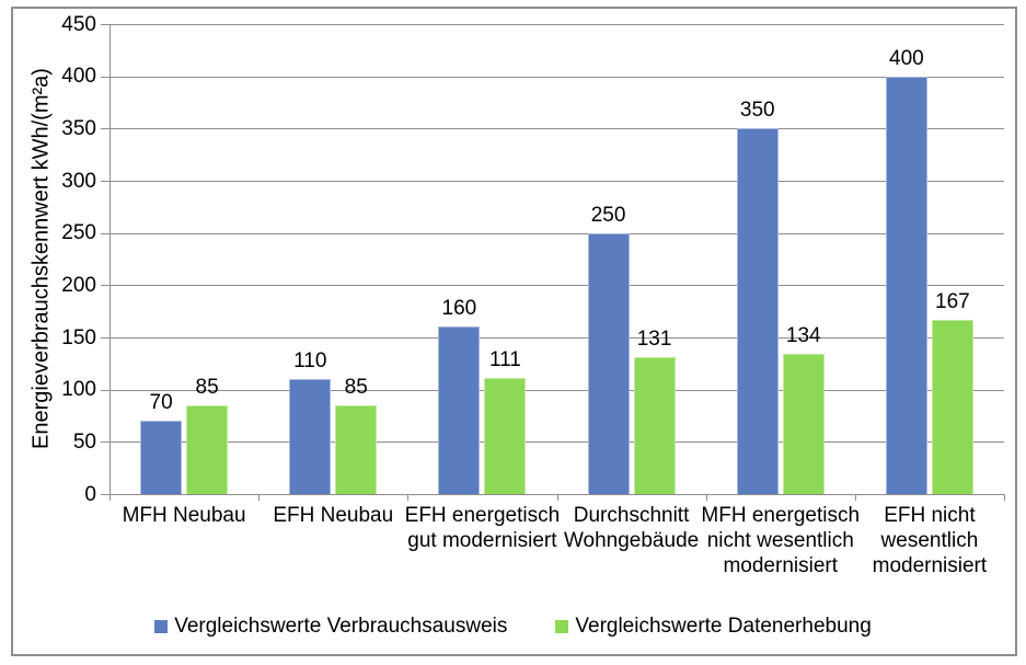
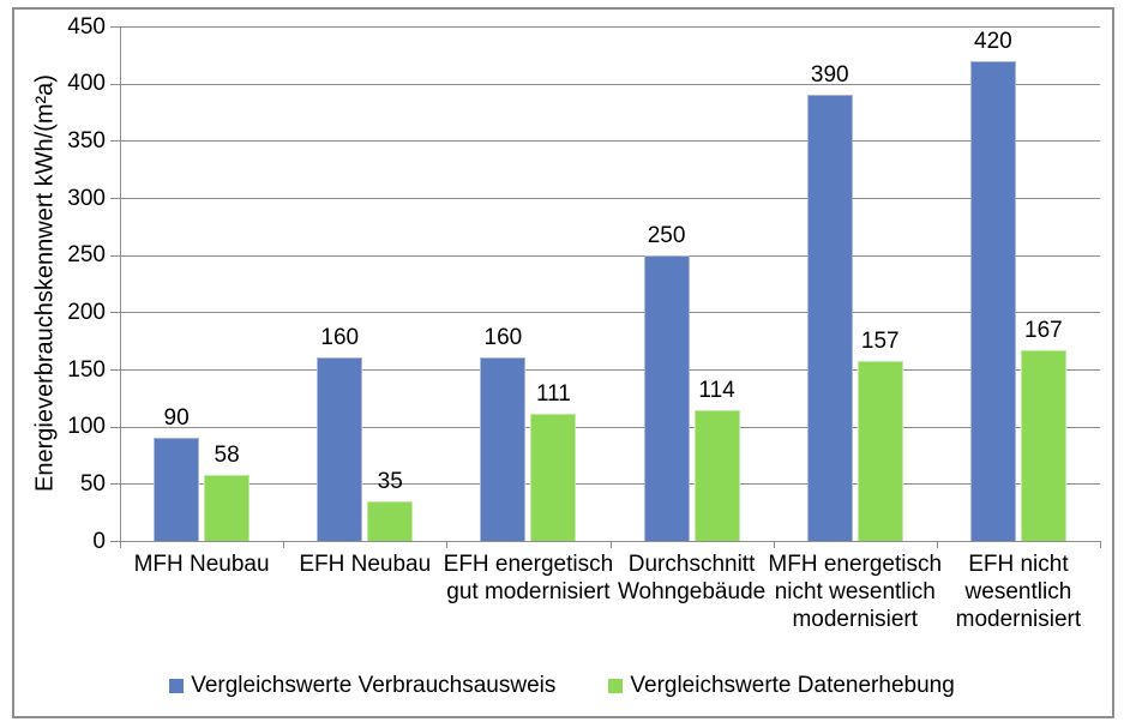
Vergleichswerte Verbrauchsausweis/MFH Neubau: 70 -> 90
Vergleichswerte Datenerhebung/MFH Neubau: 85 -> 58
Vergleichswerte Verbrauchsausweis/EFH Neubau: 110 -> 160
Vergleichswerte Datenerhebung/EFH Neubau: 85 -> 35
Vergleichswerte Datenerhebung/Durchschnitt Wohngebäude: 131 -> 114
Vergleichswerte Verbrauchsausweis/MFH energetisch nicht wesentlich modernisiert: 350 -> 390
Vergleichswerte Datenerhebung/MFH energetisch nicht wesentlich modernisiert: 134 -> 157
Vergleichswerte Verbrauchsausweis/EFH nicht wesentlich modernisiert: 400 -> 420
